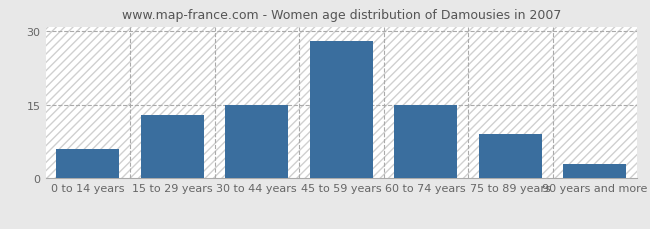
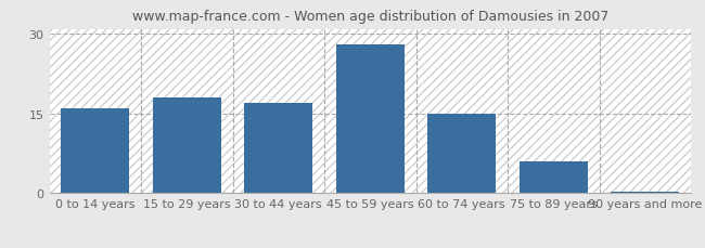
0 to 14 years: 6.0 -> 16.0
15 to 29 years: 13.0 -> 18.0
30 to 44 years: 15.0 -> 17.0
75 to 89 years: 9.0 -> 6.0
90 years and more: 3.0 -> 0.3
